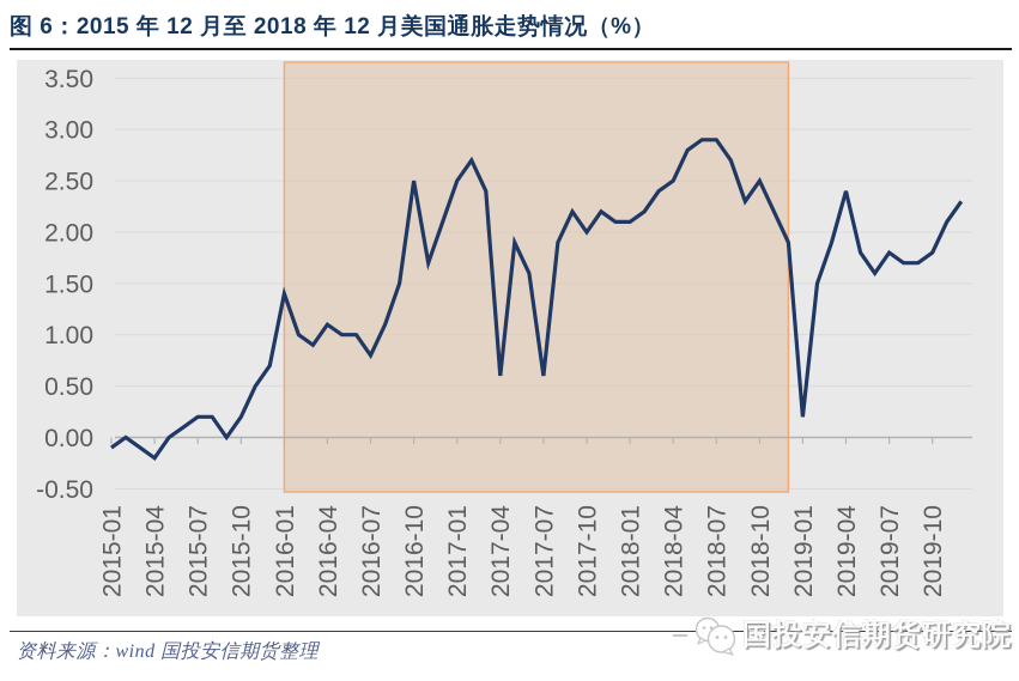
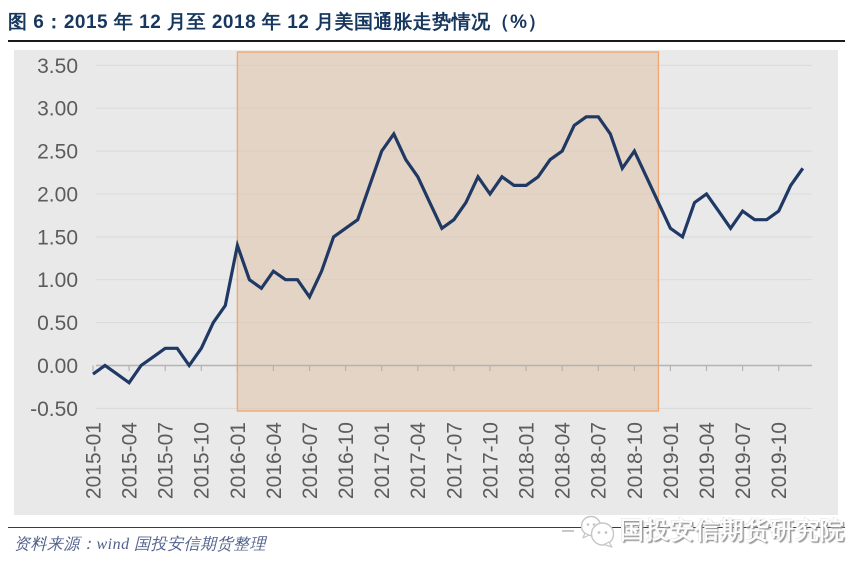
2016-10: 2.5 -> 1.6
2017-04: 0.6 -> 2.2
2017-07: 0.6 -> 1.7
2019-01: 0.2 -> 1.6
2019-04: 2.4 -> 2.0
